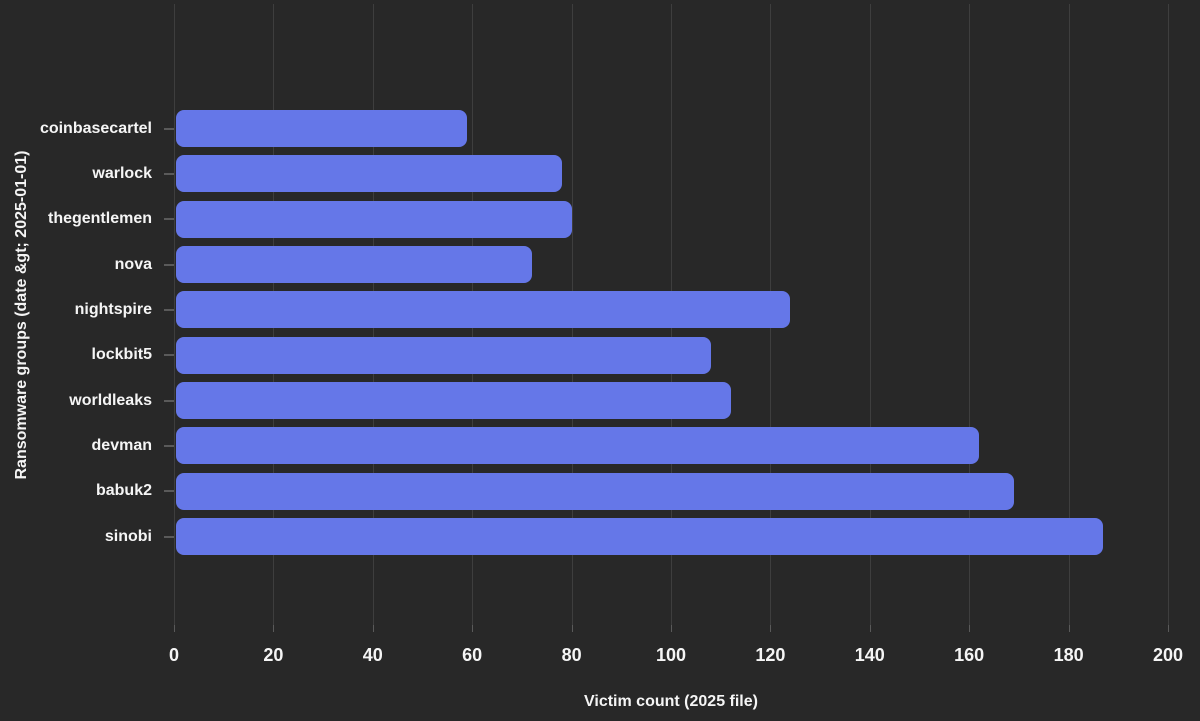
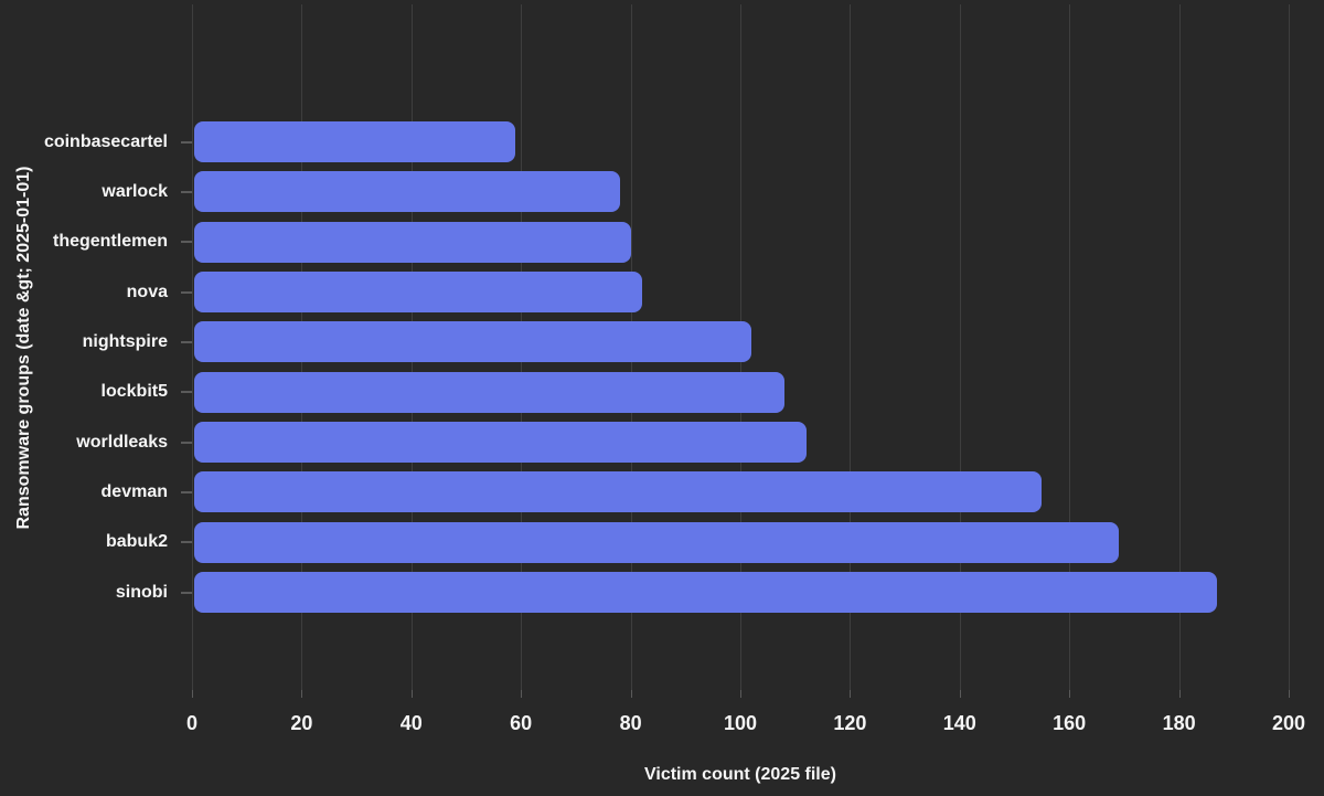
nova: 72 -> 82
nightspire: 124 -> 102
devman: 162 -> 155
